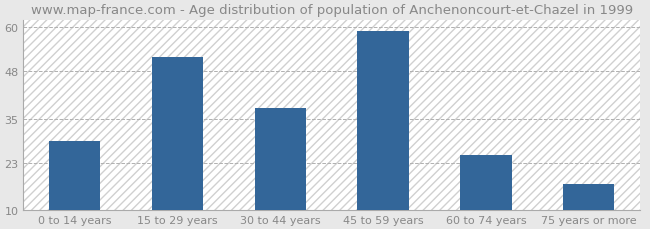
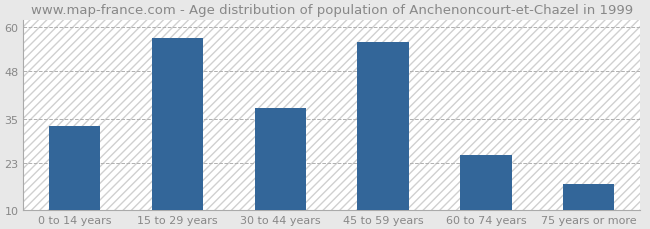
0 to 14 years: 29 -> 33
15 to 29 years: 52 -> 57
45 to 59 years: 59 -> 56
